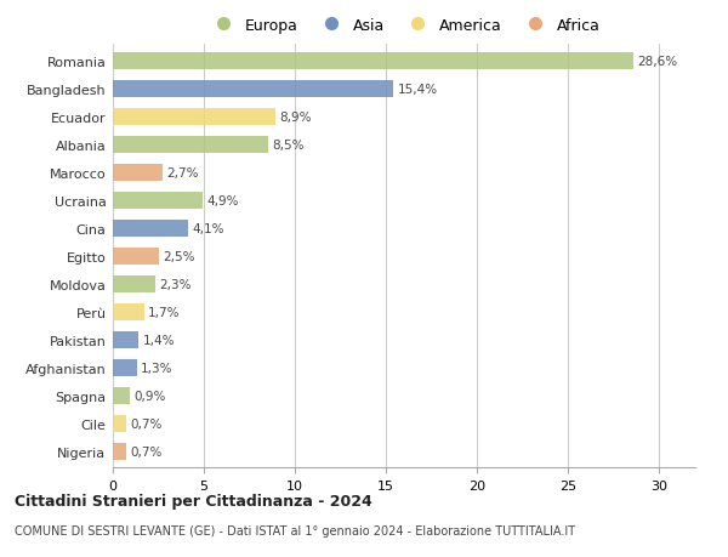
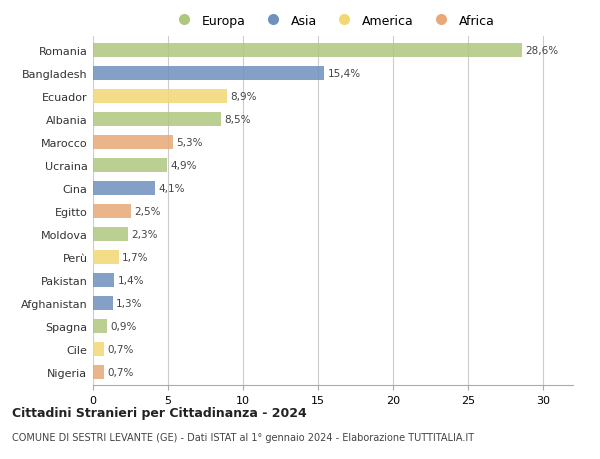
Marocco: 2,7% -> 5,3%
